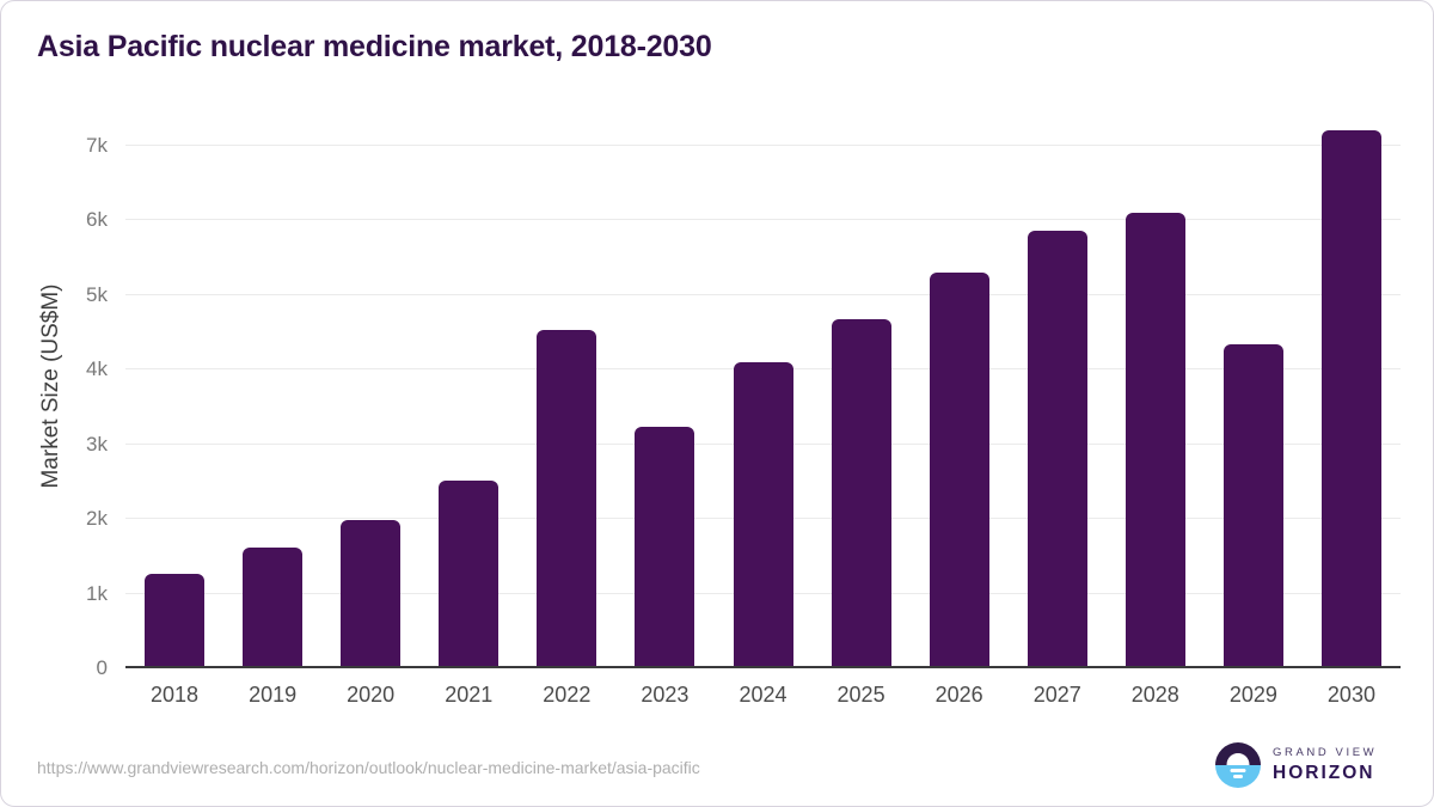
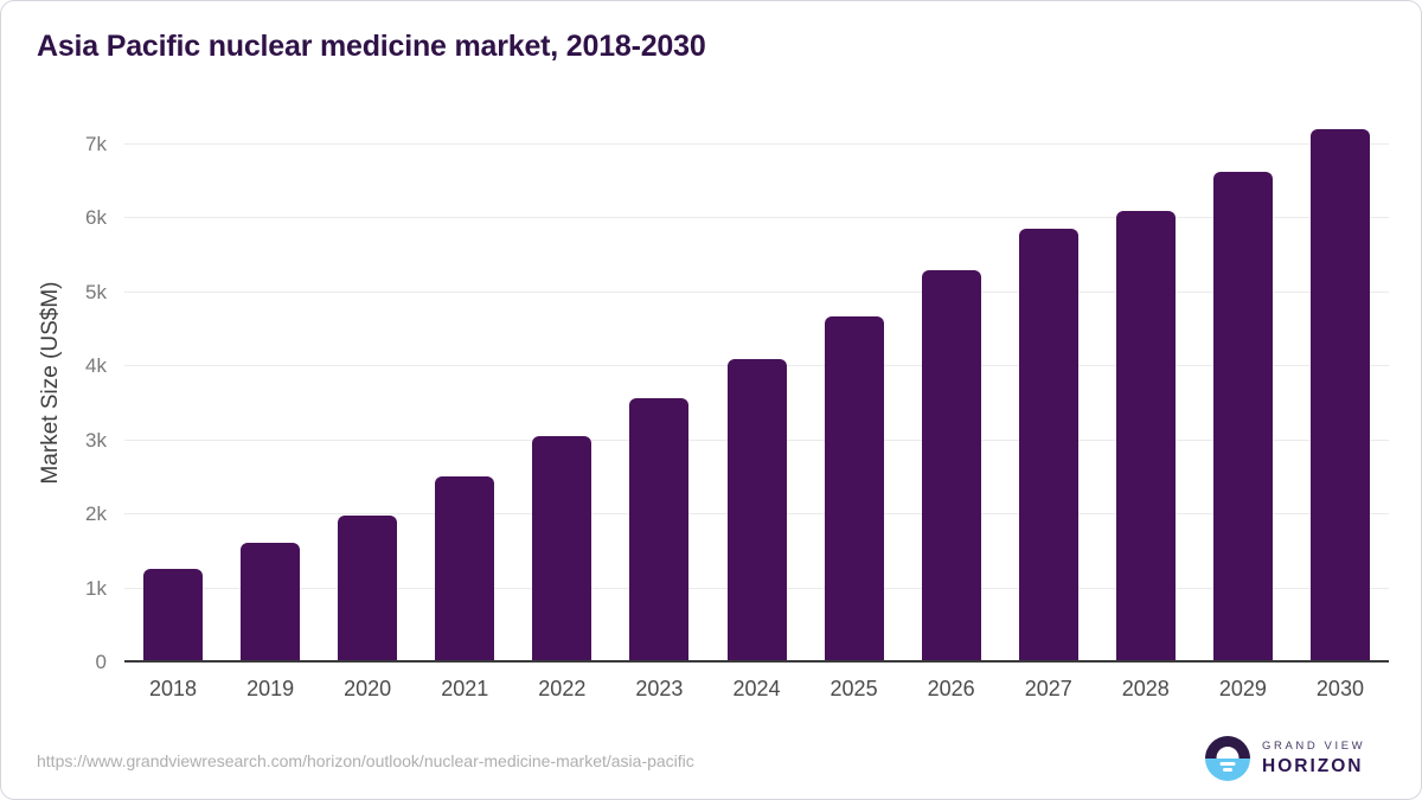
2022: 4.5k -> 3.0k
2023: 3.2k -> 3.5k
2029: 4.3k -> 6.6k
